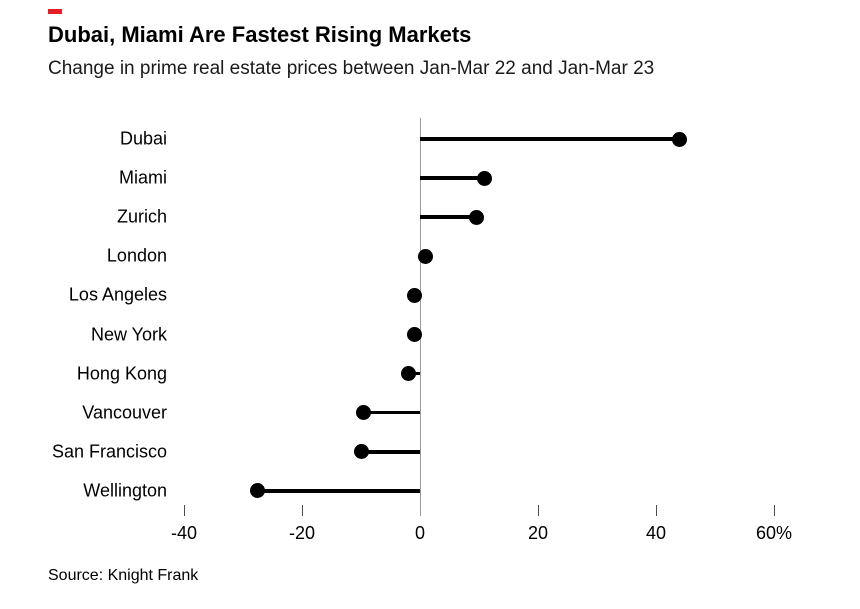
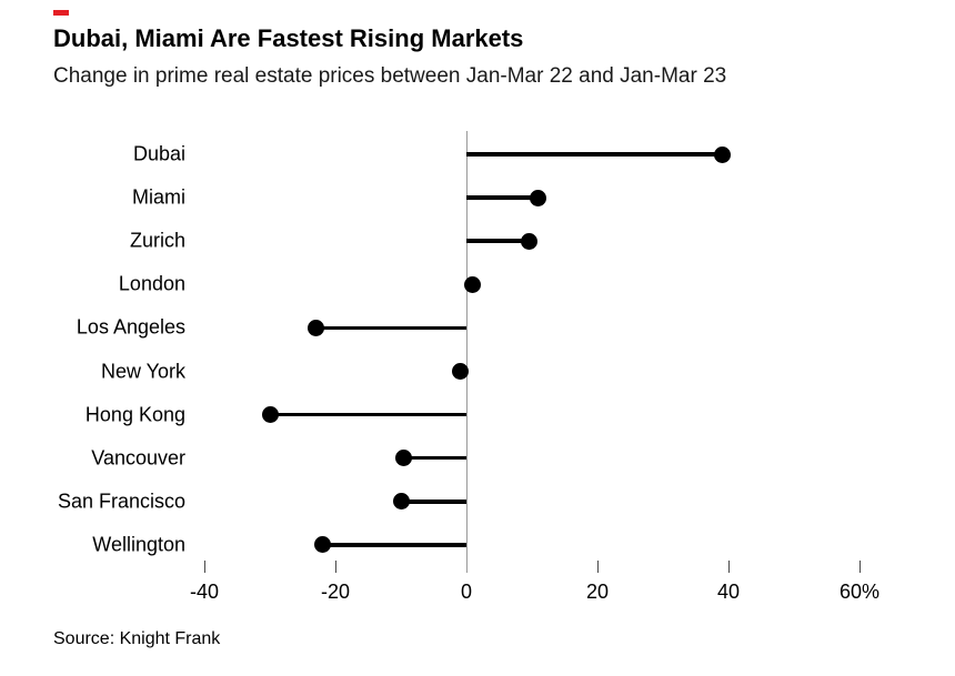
Dubai: 44% -> 39%
Los Angeles: -1% -> -23%
Hong Kong: -2% -> -30%
Wellington: -28% -> -22%
